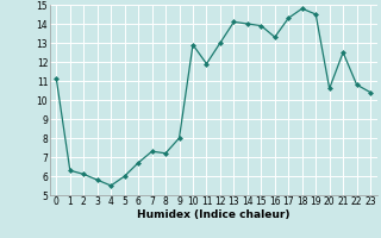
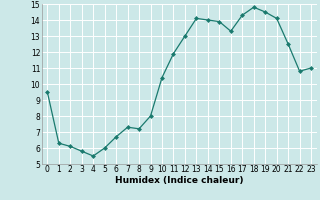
0: 11.1 -> 9.5
10: 12.9 -> 10.4
20: 10.6 -> 14.1
23: 10.4 -> 11.0
